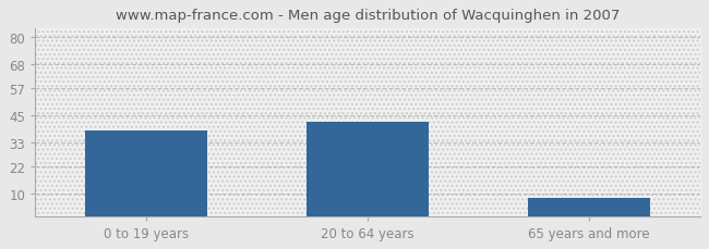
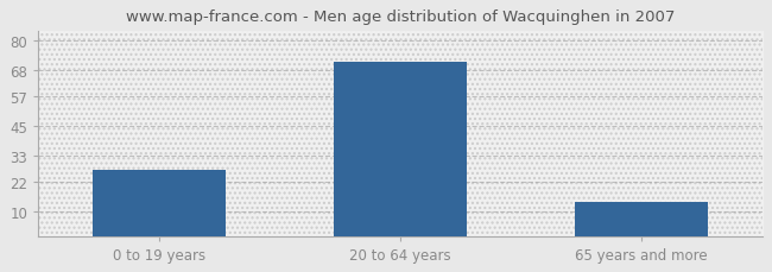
0 to 19 years: 38 -> 27
20 to 64 years: 42 -> 71
65 years and more: 8 -> 14
